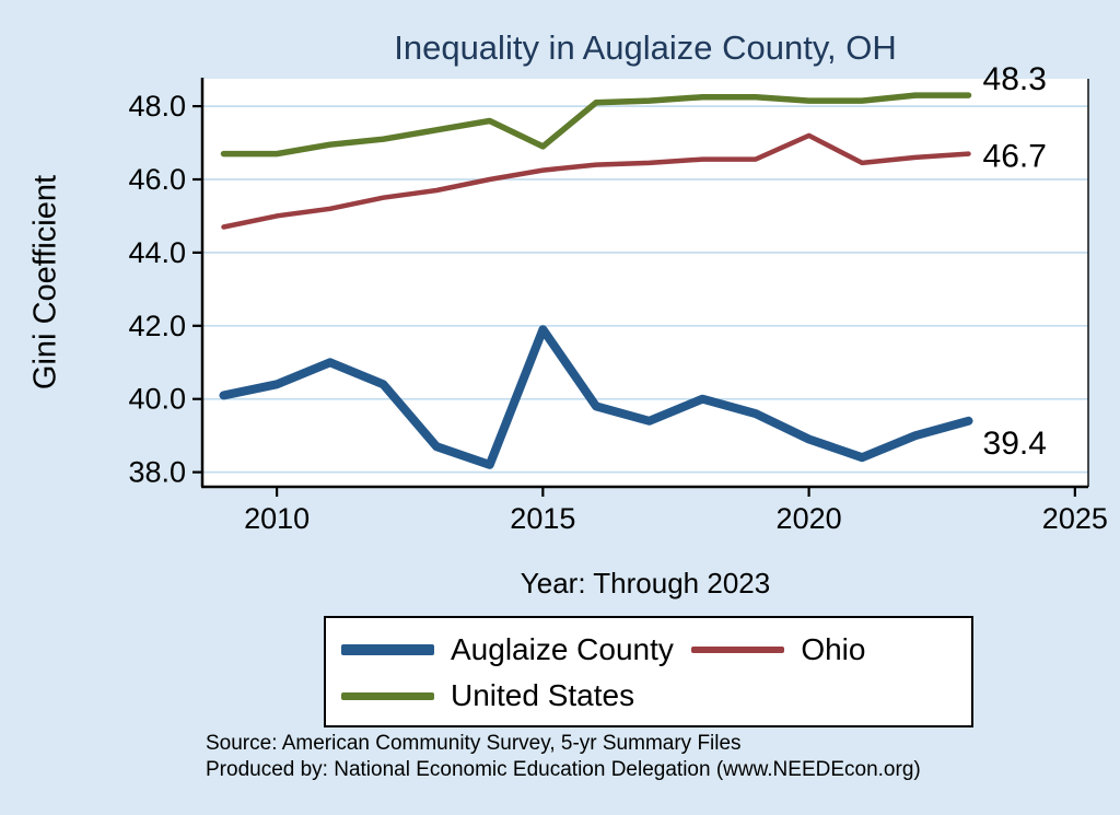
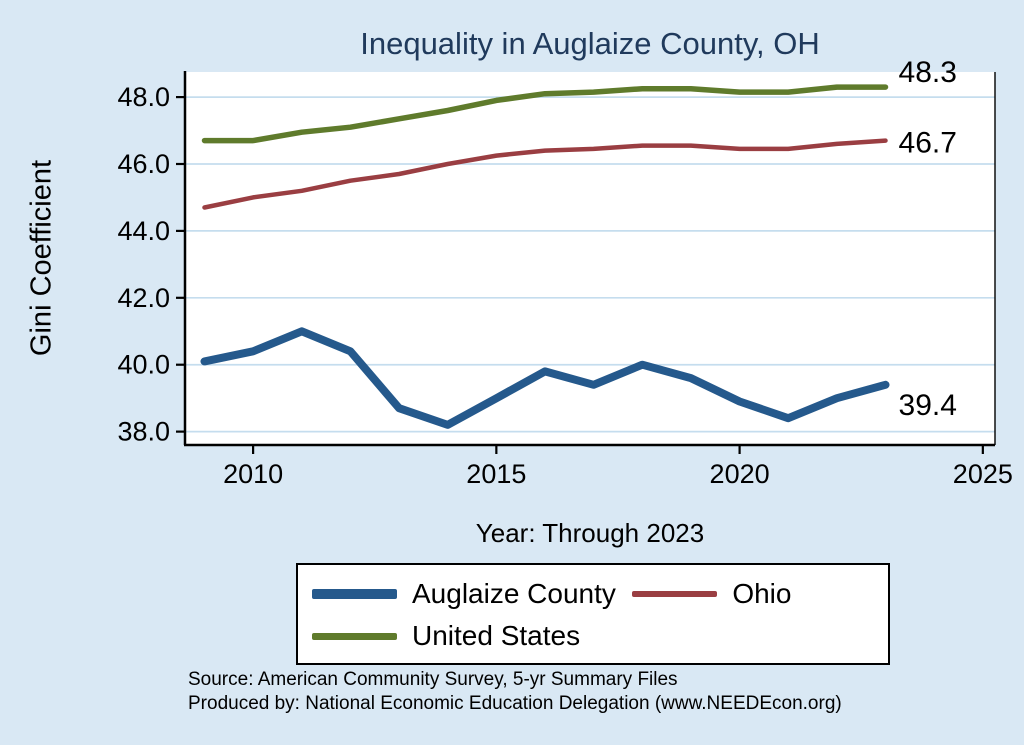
Auglaize County/2015: 41.9 -> 39.0
United States/2015: 46.9 -> 47.9
Ohio/2020: 47.2 -> 46.5
